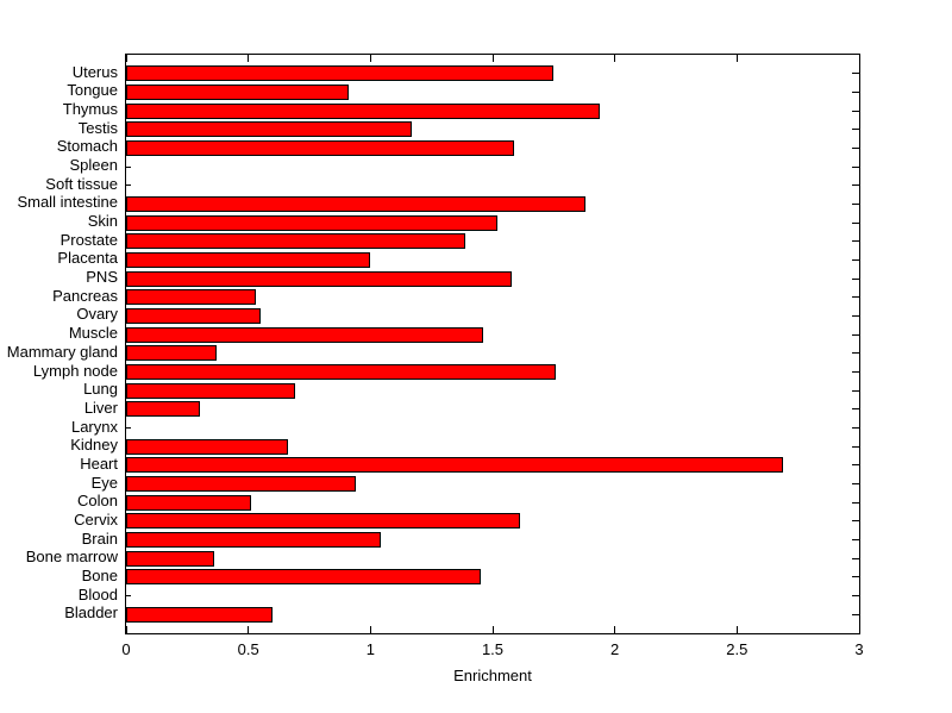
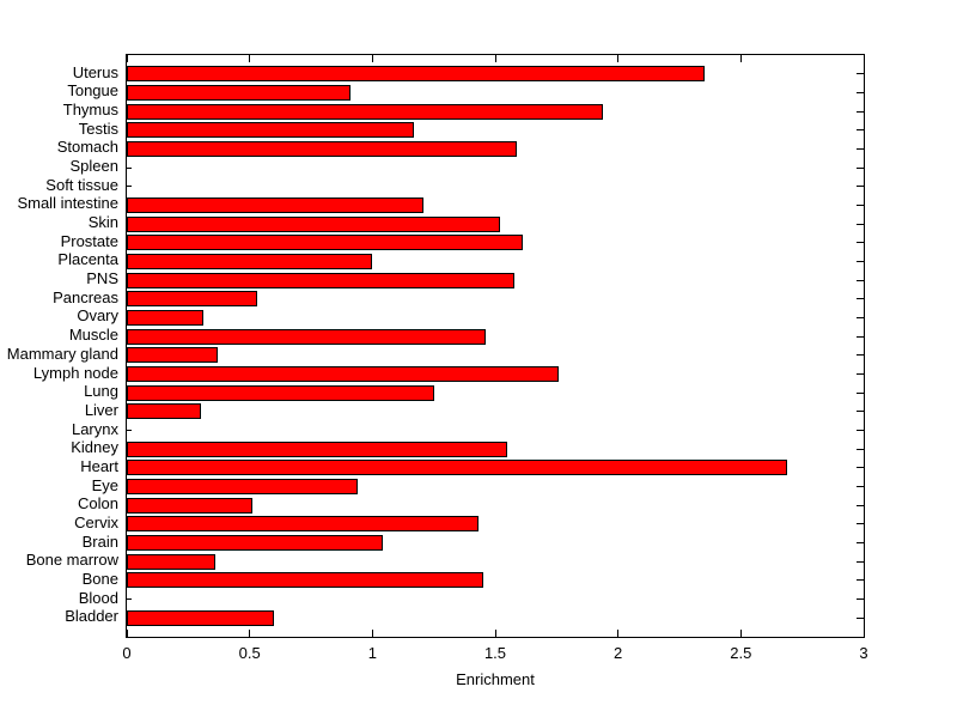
Uterus: 1.75 -> 2.35
Small intestine: 1.88 -> 1.21
Prostate: 1.39 -> 1.61
Ovary: 0.55 -> 0.31
Lung: 0.69 -> 1.25
Kidney: 0.66 -> 1.55
Cervix: 1.61 -> 1.43
